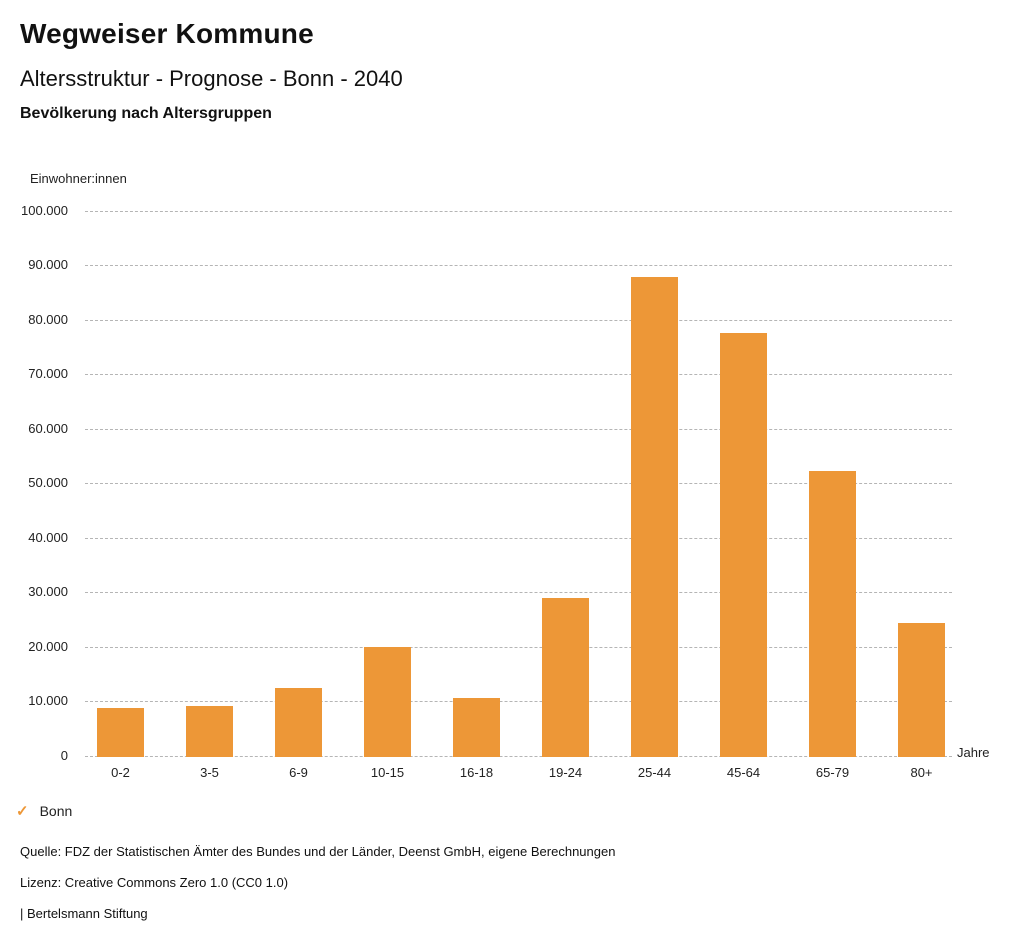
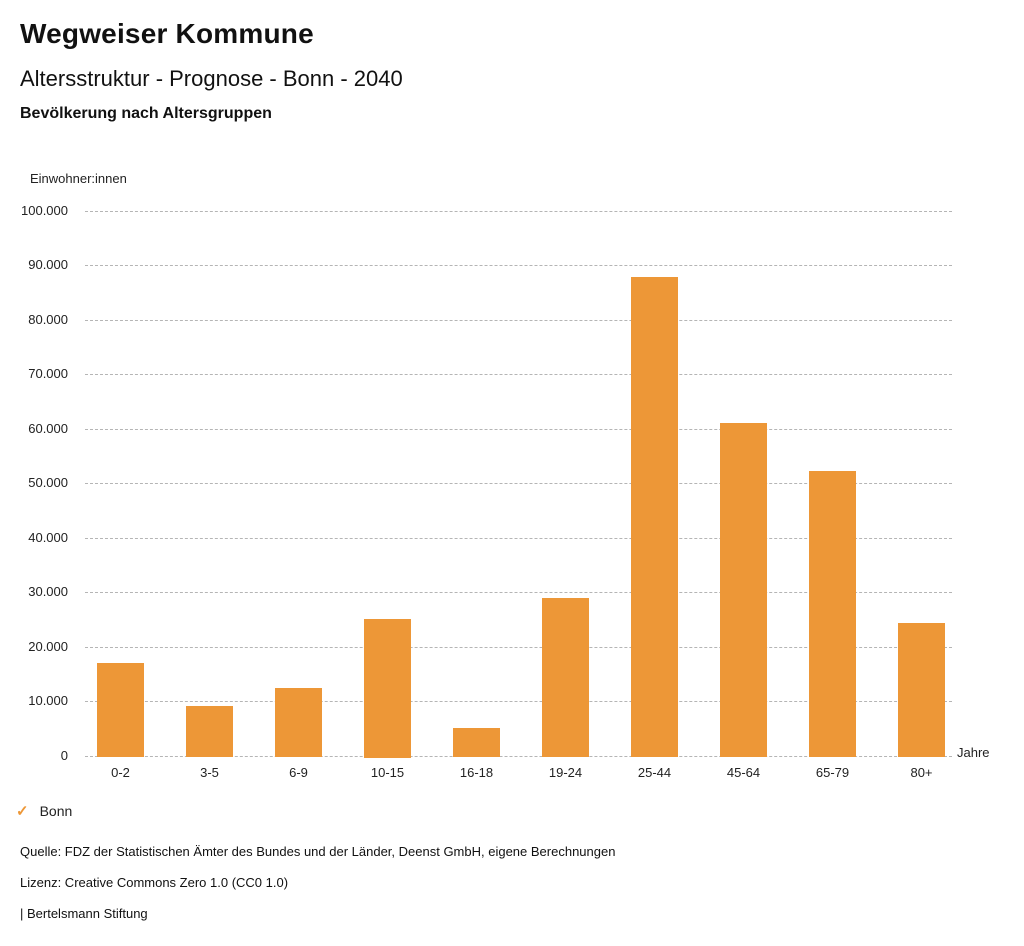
0-2: 9000 -> 17000
10-15: 20000 -> 25000
16-18: 10000 -> 5000
45-64: 78000 -> 61000
